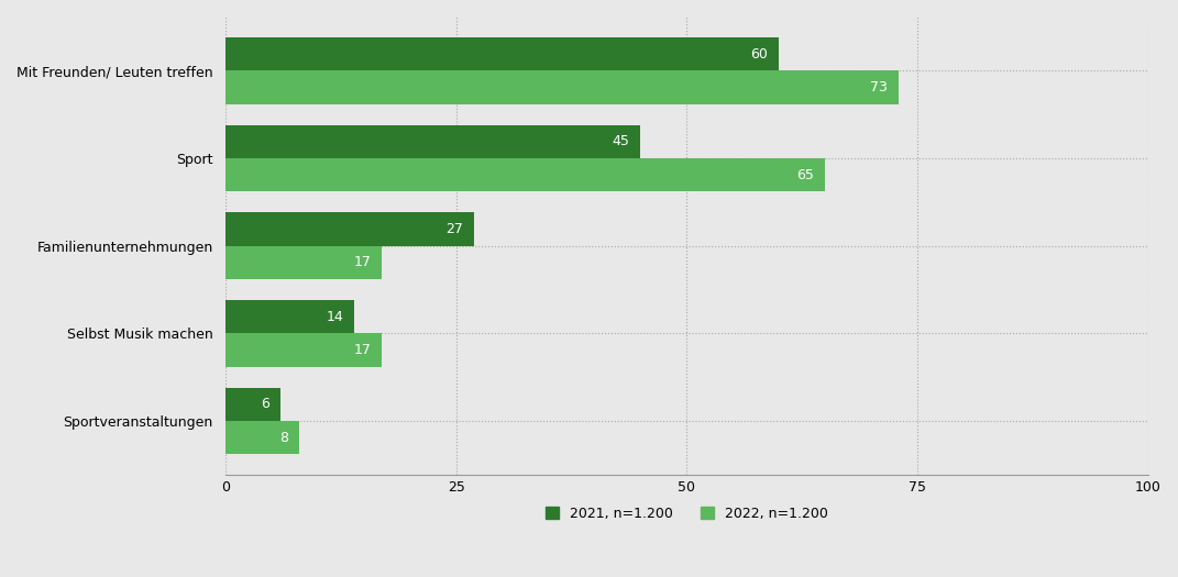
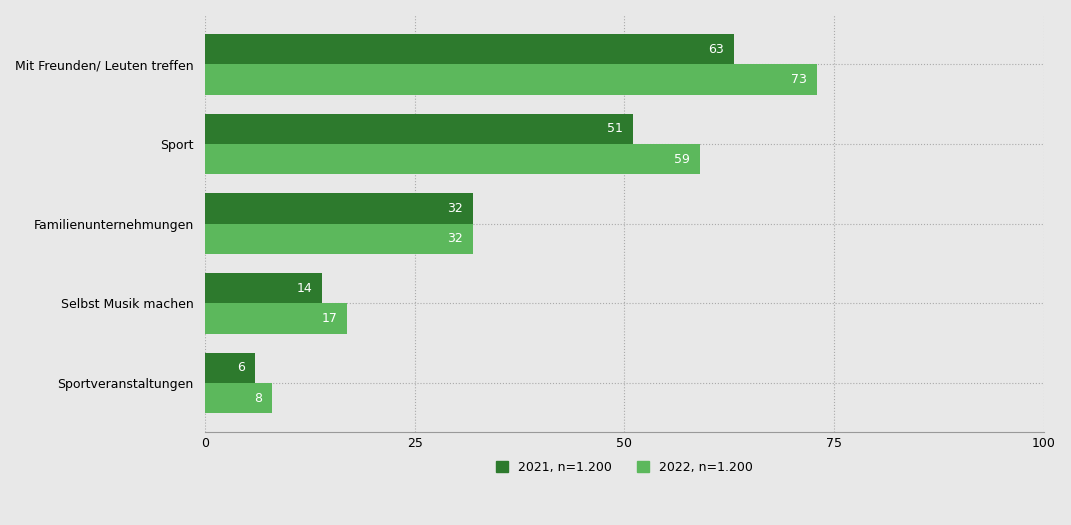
2021, n=1.200/Mit Freunden/ Leuten treffen: 60 -> 63
2021, n=1.200/Sport: 45 -> 51
2022, n=1.200/Sport: 65 -> 59
2021, n=1.200/Familienunternehmungen: 27 -> 32
2022, n=1.200/Familienunternehmungen: 17 -> 32
